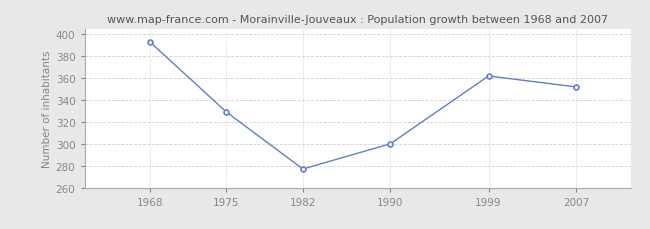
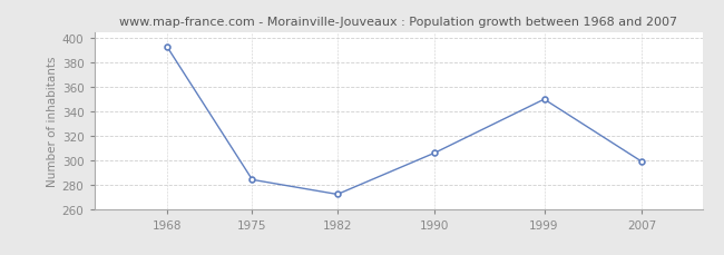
1975: 329 -> 284
1982: 277 -> 272
1990: 300 -> 306
1999: 362 -> 350
2007: 352 -> 299
